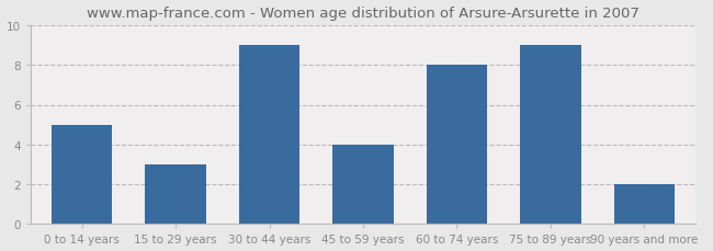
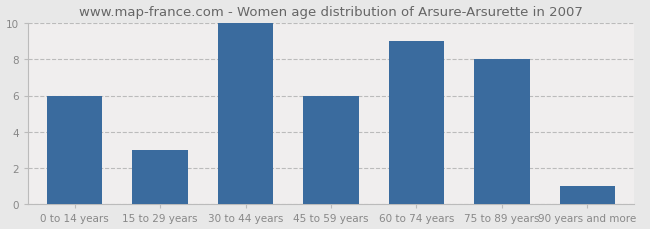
0 to 14 years: 5 -> 6
30 to 44 years: 9 -> 10
45 to 59 years: 4 -> 6
60 to 74 years: 8 -> 9
75 to 89 years: 9 -> 8
90 years and more: 2 -> 1
